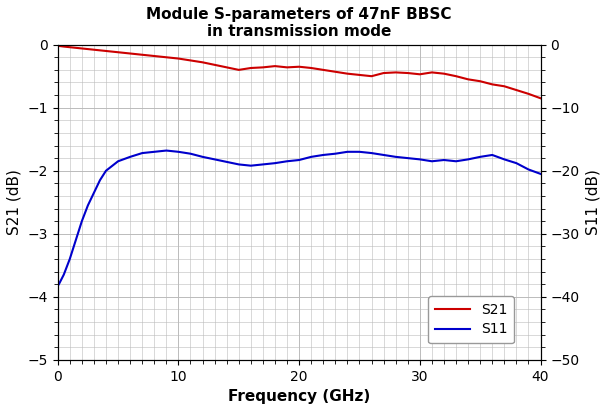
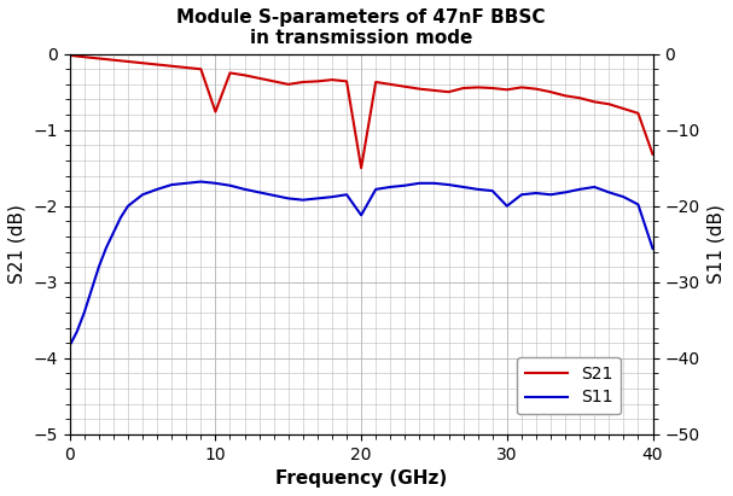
S21/10: -0.22 -> -0.76
S21/20: -0.35 -> -1.50
S11/20: -18.3 -> -21.2
S11/30: -18.2 -> -20.0
S21/40: -0.85 -> -1.32
S11/40: -20.5 -> -25.6
